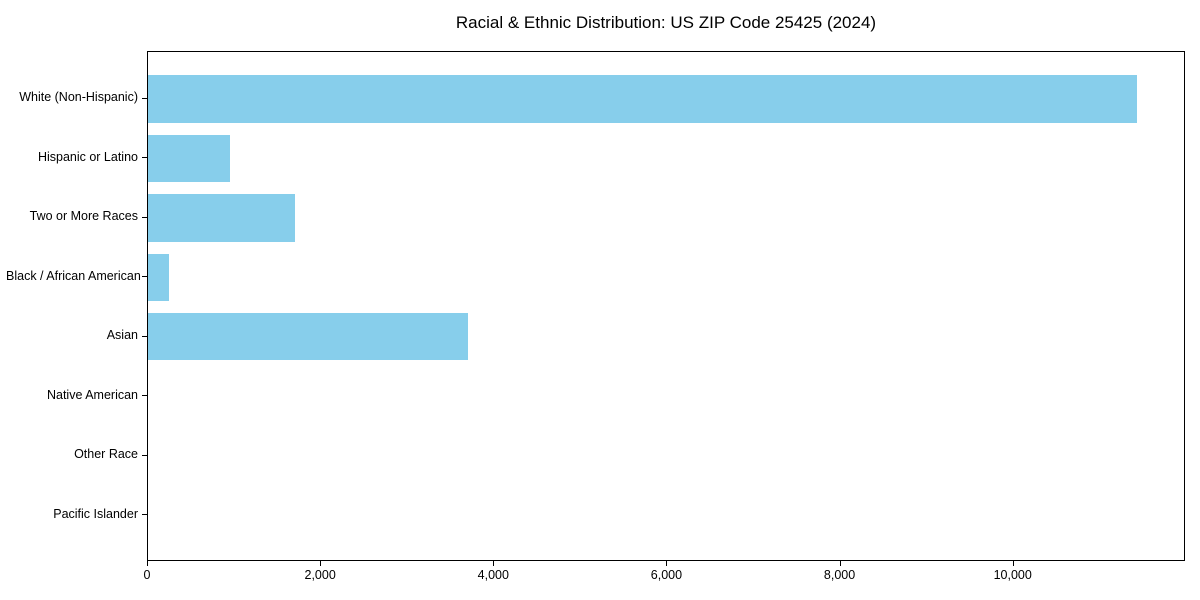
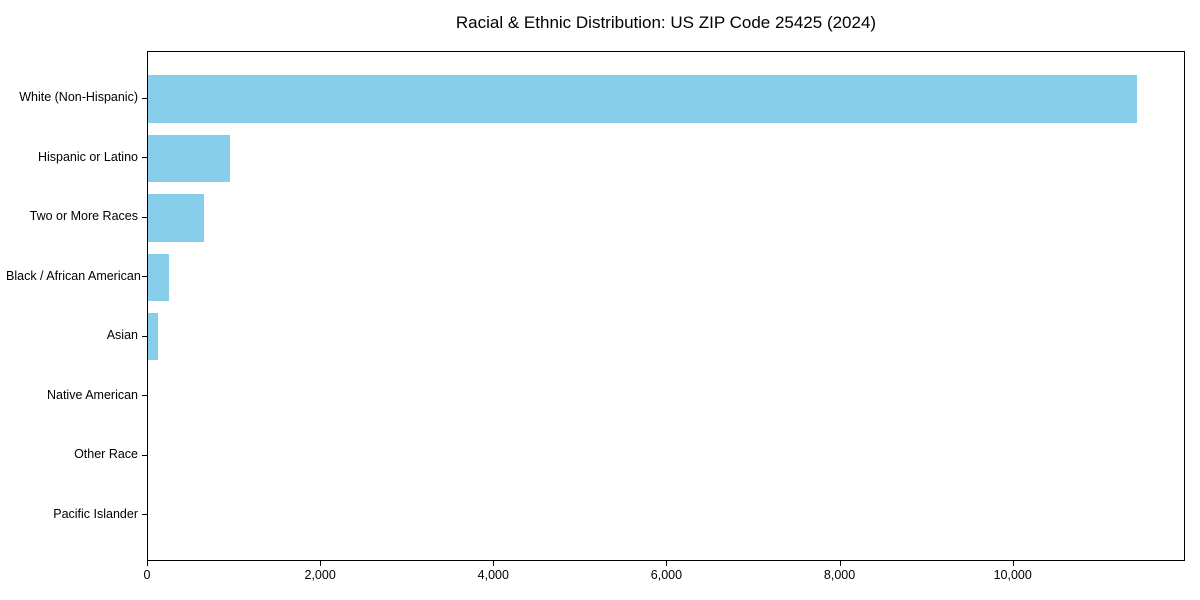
Two or More Races: 1700 -> 600
Asian: 3700 -> 100
